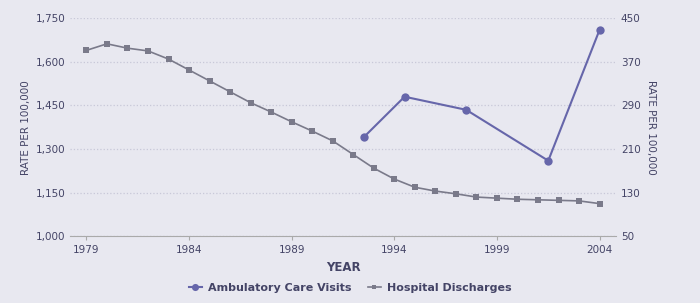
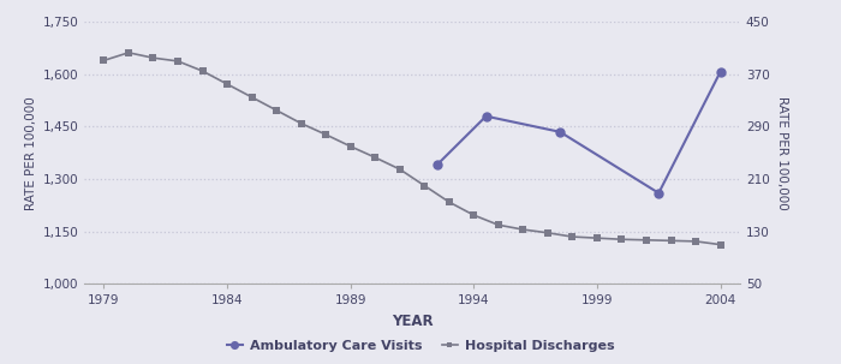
Ambulatory Care Visits/2004: 1,710 -> 1,607
